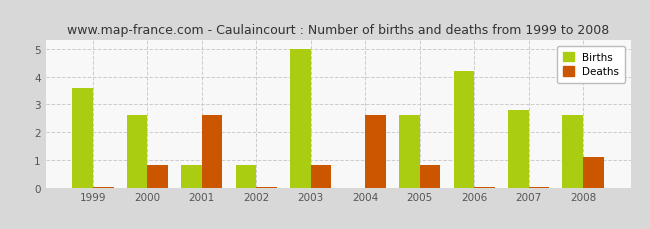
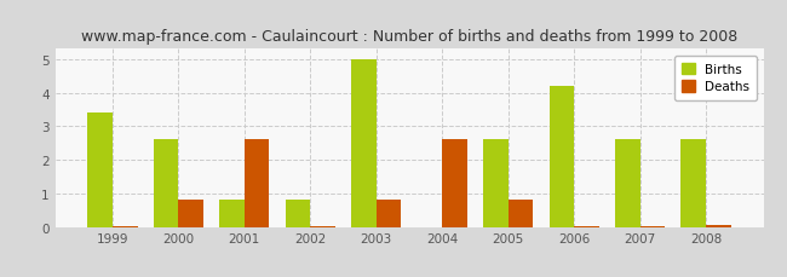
Births/1999: 3.6 -> 3.4
Births/2007: 2.8 -> 2.6
Deaths/2008: 1.10 -> 0.05
